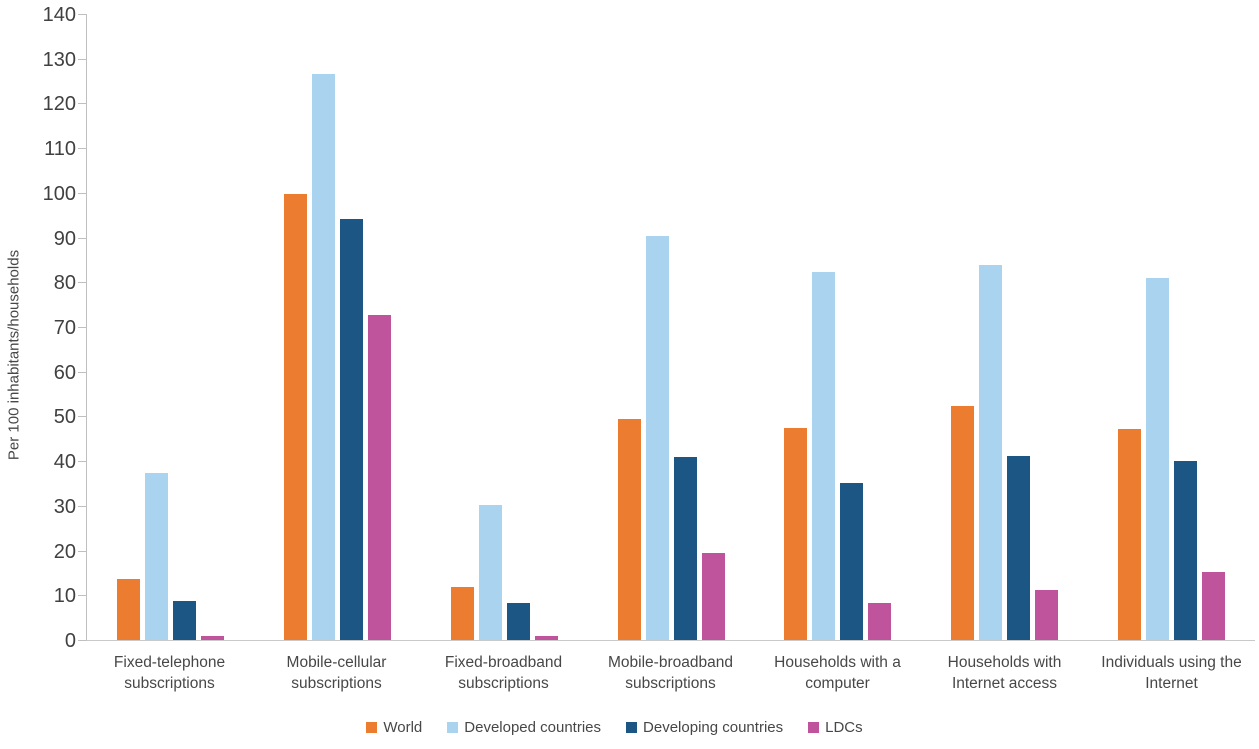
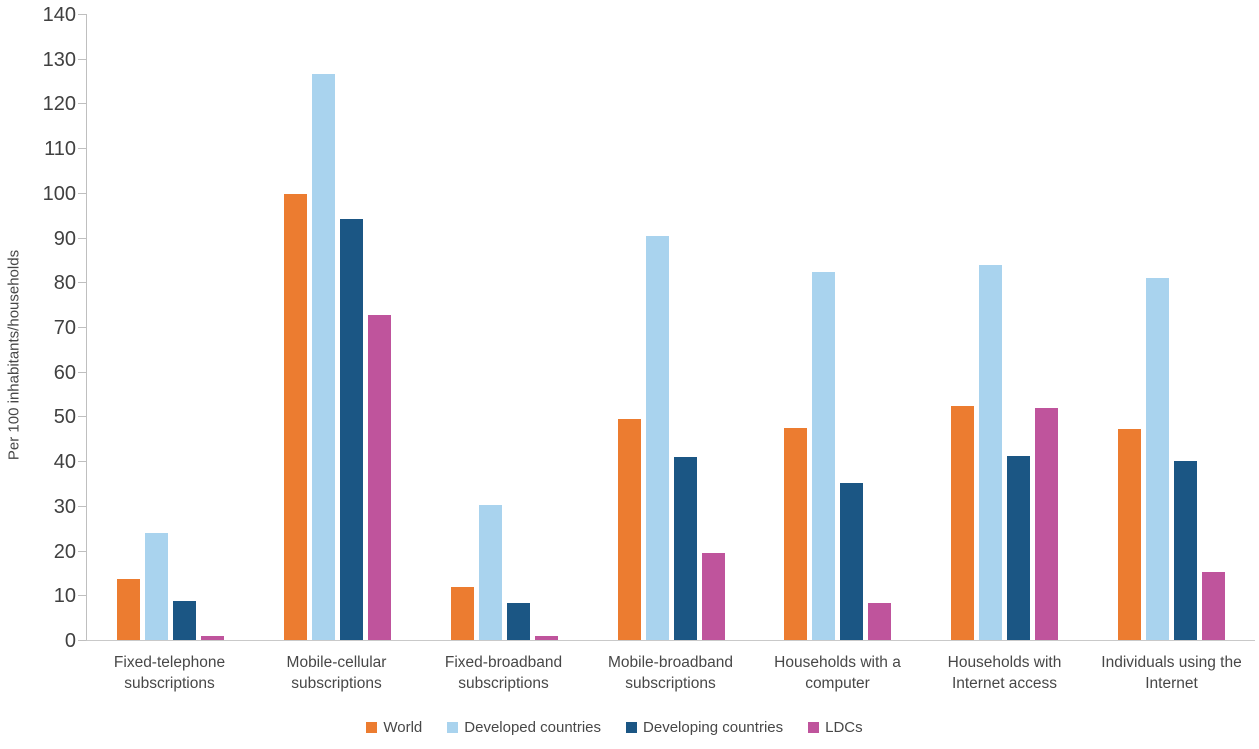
Developed countries/Fixed-telephone subscriptions: 37 -> 24
LDCs/Households with Internet access: 11 -> 52
